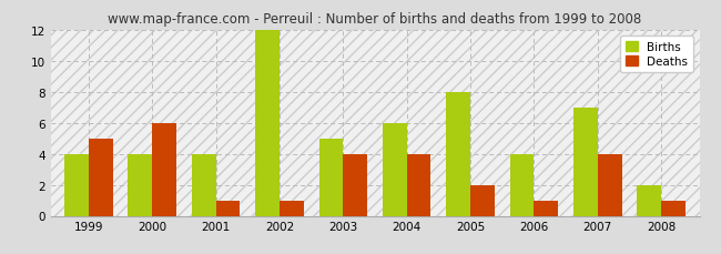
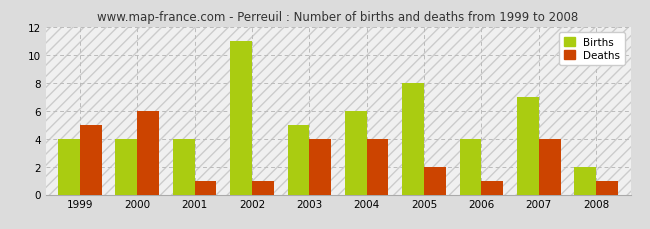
Births/2002: 12 -> 11
